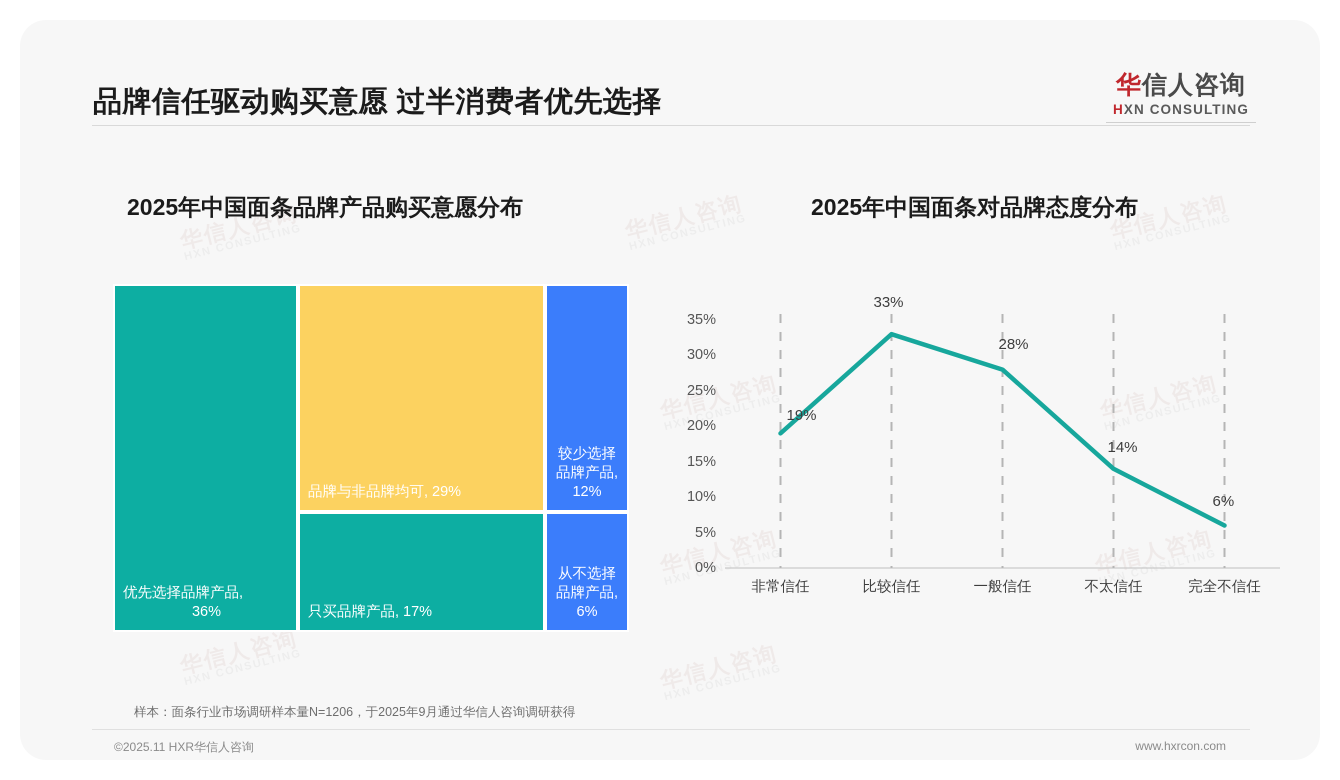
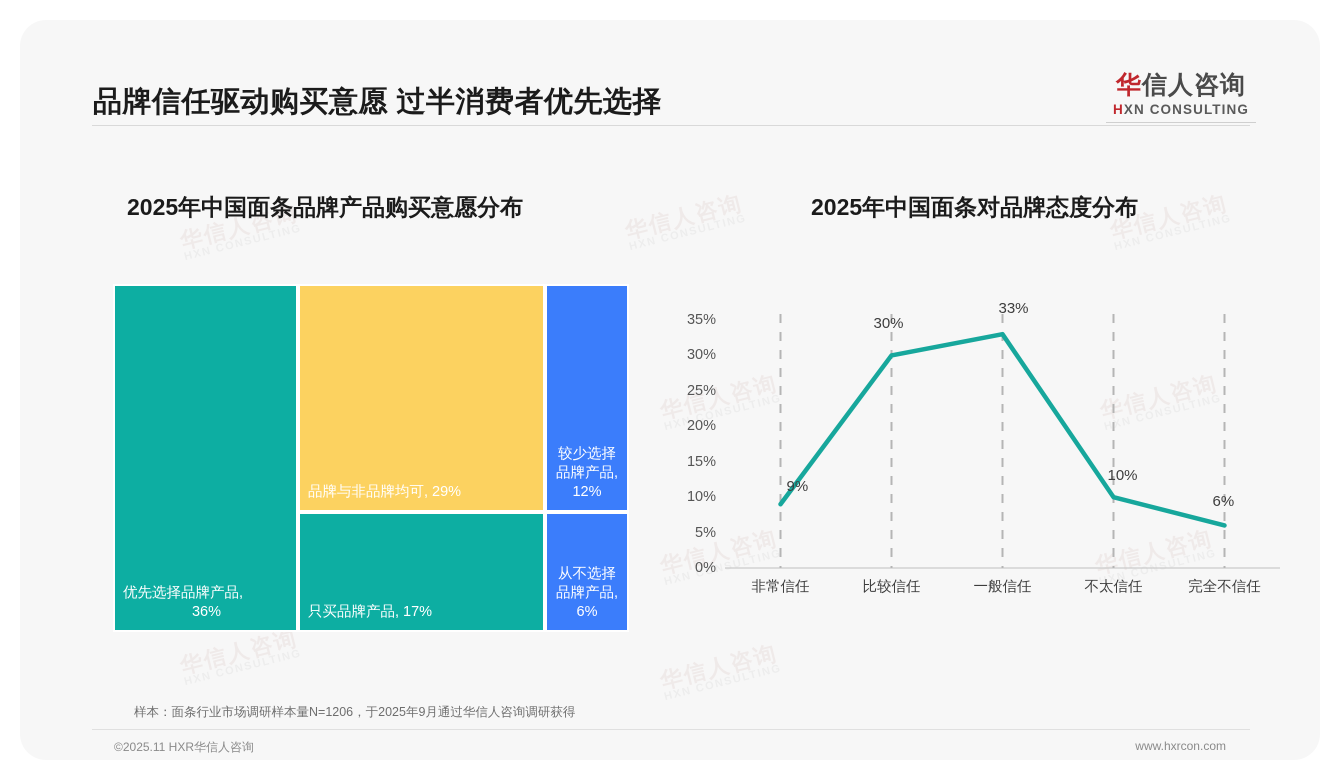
2025年中国面条对品牌态度分布/非常信任: 19% -> 9%
2025年中国面条对品牌态度分布/比较信任: 33% -> 30%
2025年中国面条对品牌态度分布/一般信任: 28% -> 33%
2025年中国面条对品牌态度分布/不太信任: 14% -> 10%
